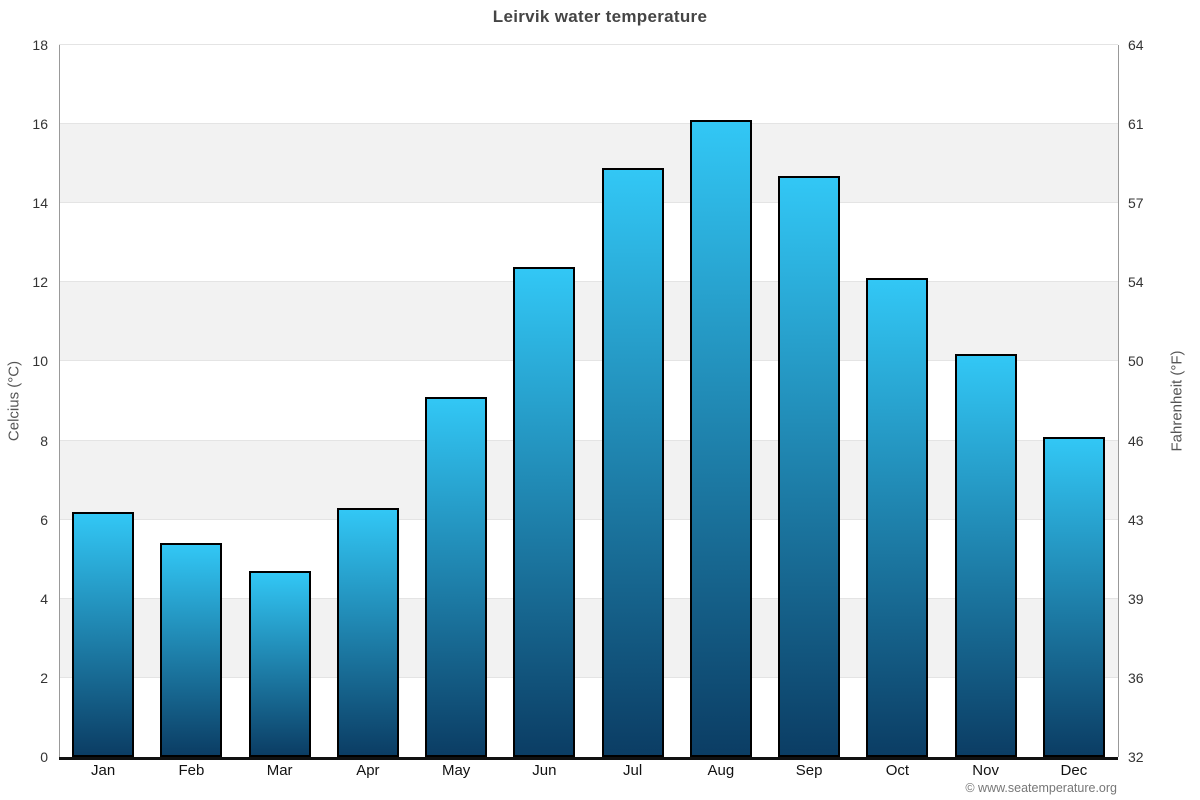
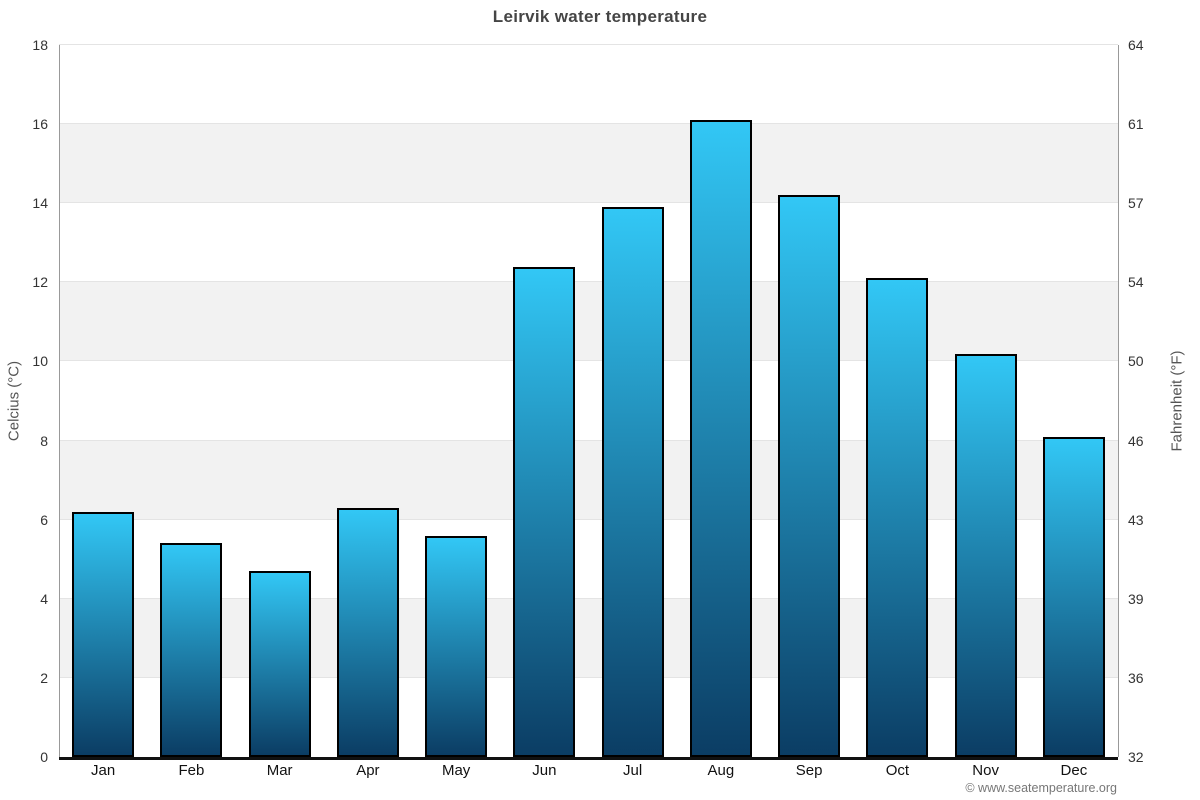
May: 9.1 -> 5.6
Jul: 14.9 -> 13.9
Sep: 14.7 -> 14.2
